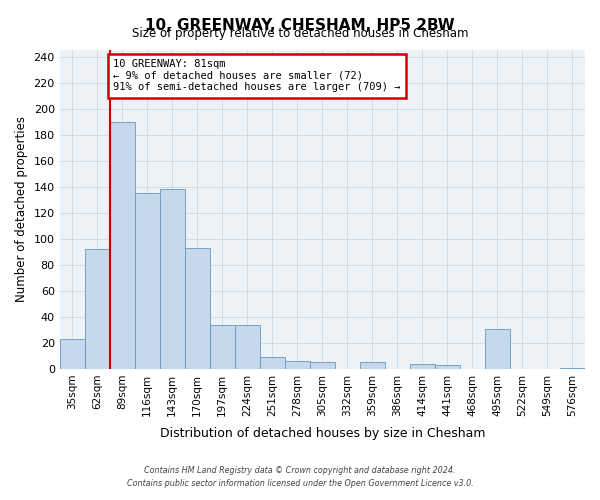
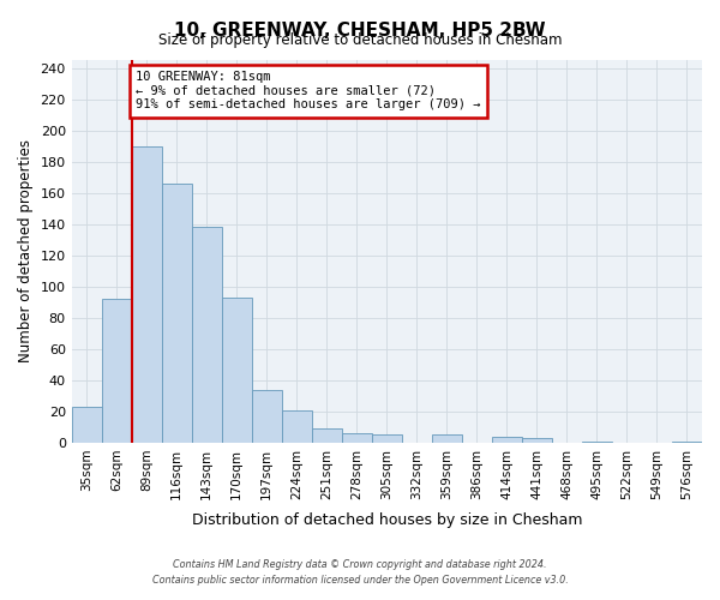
116sqm: 135 -> 166
224sqm: 34 -> 21
495sqm: 31 -> 1
